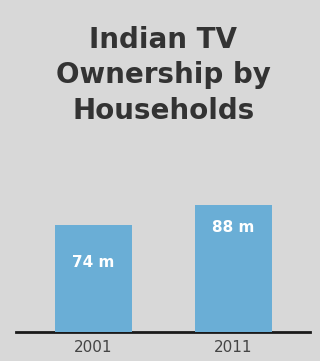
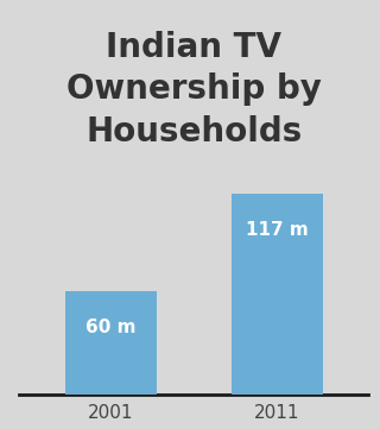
2001: 74 -> 60
2011: 88 -> 117
